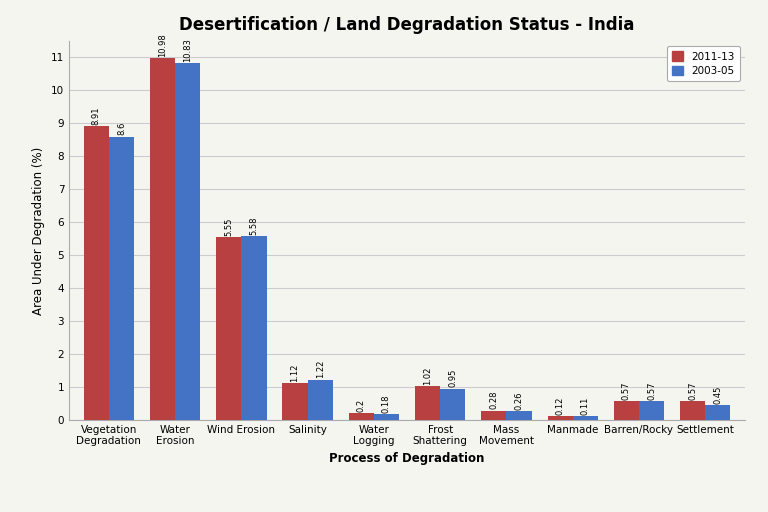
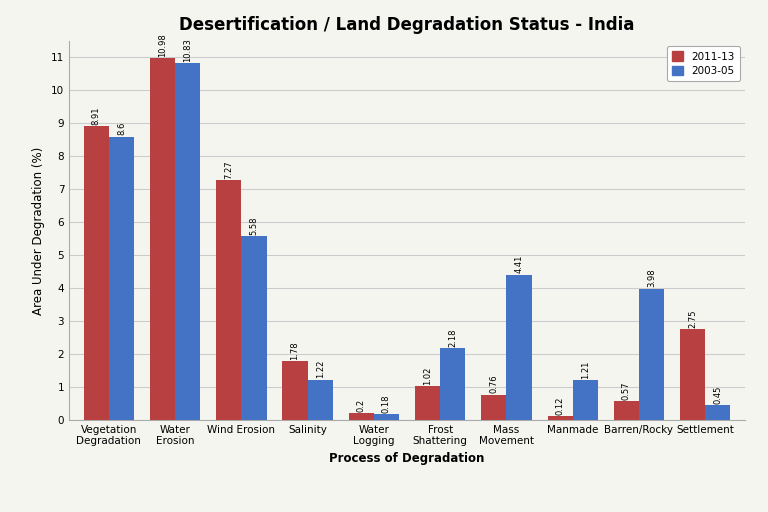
2011-13/Wind Erosion: 5.55 -> 7.27
2011-13/Salinity: 1.12 -> 1.78
2003-05/Frost Shattering: 0.95 -> 2.18
2011-13/Mass Movement: 0.28 -> 0.76
2003-05/Mass Movement: 0.26 -> 4.41
2003-05/Manmade: 0.11 -> 1.21
2003-05/Barren/Rocky: 0.57 -> 3.98
2011-13/Settlement: 0.57 -> 2.75
